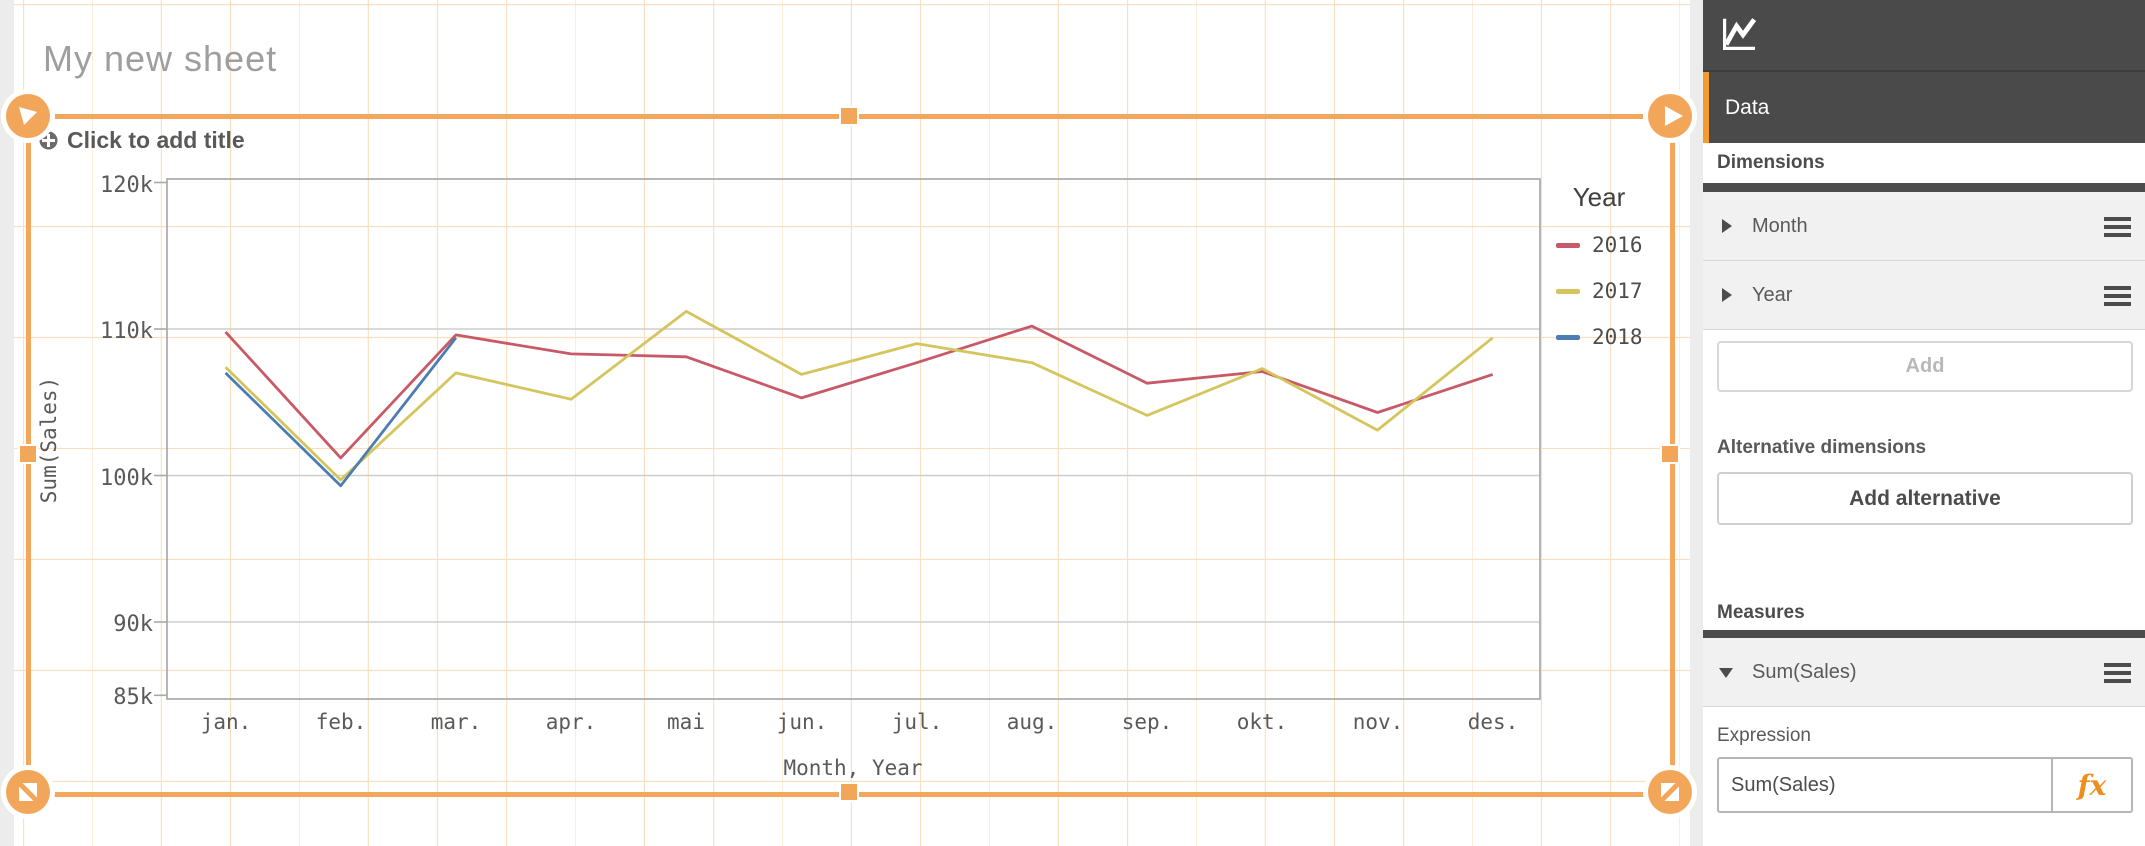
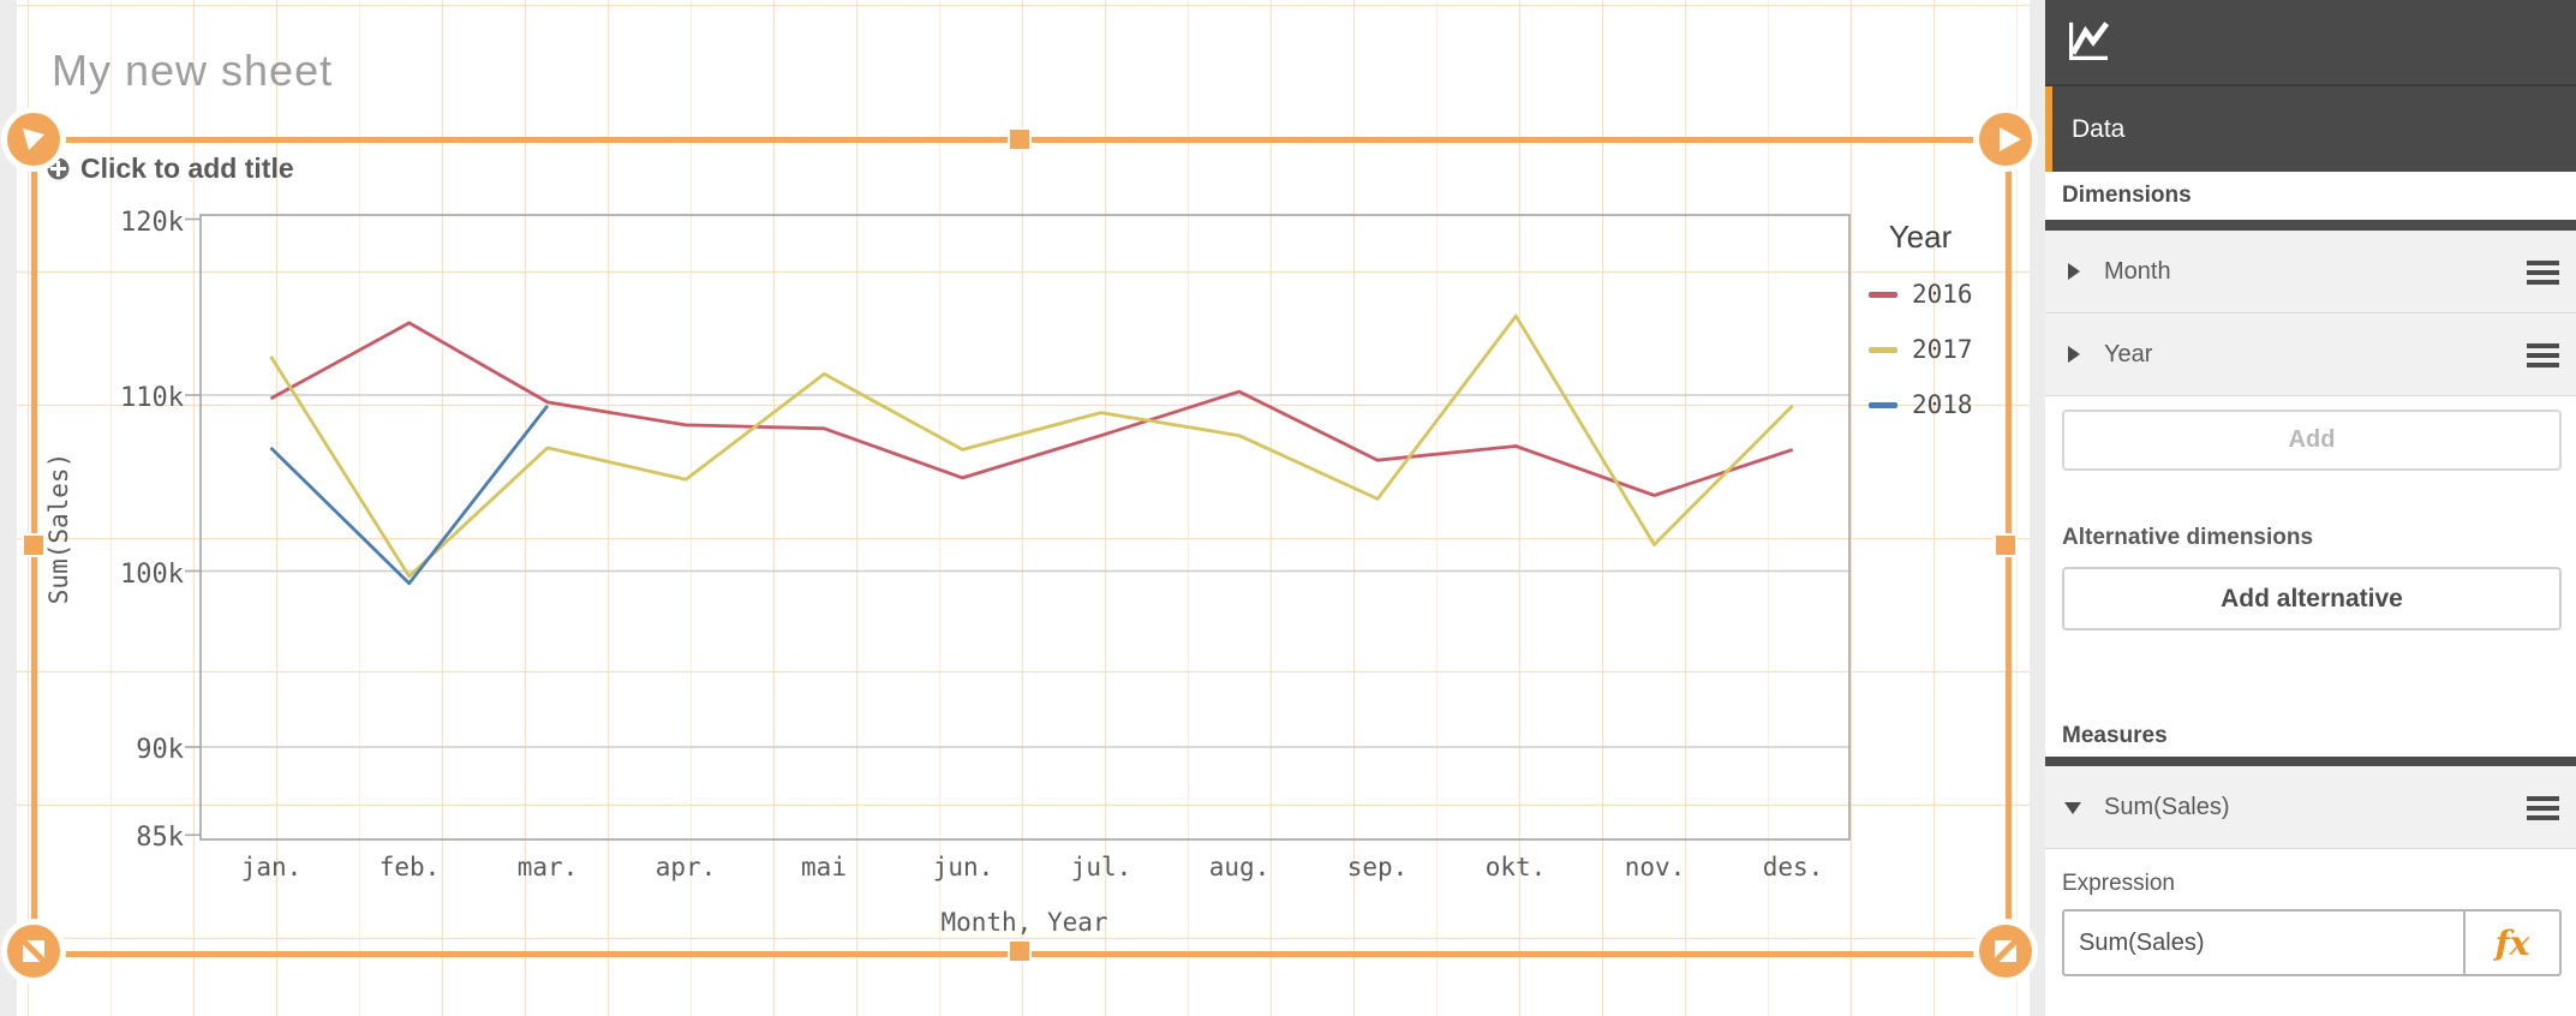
2017/jan.: 107.4k -> 112.2k
2016/feb.: 101.2k -> 114.1k
2017/okt.: 107.3k -> 114.5k
2017/nov.: 103.1k -> 101.5k
